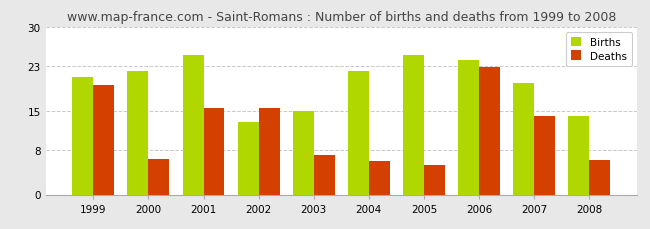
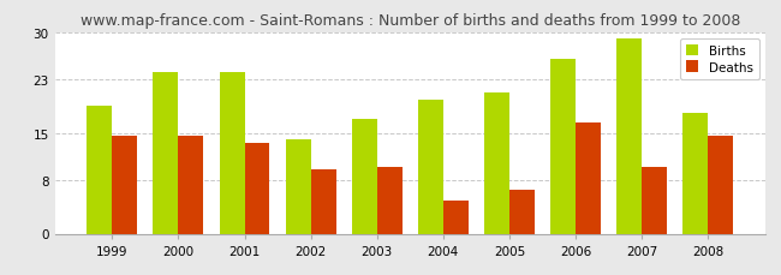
Births/1999: 21 -> 19
Deaths/1999: 19.6 -> 14.5
Births/2000: 22 -> 24
Deaths/2000: 6.4 -> 14.5
Births/2001: 25 -> 24
Deaths/2001: 15.4 -> 13.5
Births/2002: 13 -> 14
Deaths/2002: 15.4 -> 9.5
Births/2003: 15 -> 17
Deaths/2003: 7.0 -> 10.0
Births/2004: 22 -> 20
Deaths/2004: 6.0 -> 5.0
Births/2005: 25 -> 21
Deaths/2005: 5.2 -> 6.5
Births/2006: 24 -> 26
Deaths/2006: 22.8 -> 16.5
Births/2007: 20 -> 29
Deaths/2007: 14.0 -> 10.0
Births/2008: 14 -> 18
Deaths/2008: 6.2 -> 14.5
